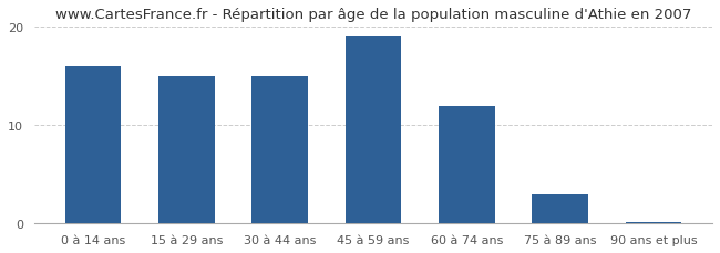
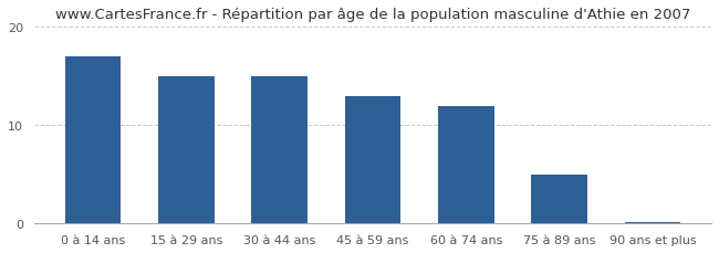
0 à 14 ans: 16.0 -> 17.0
45 à 59 ans: 19.0 -> 13.0
75 à 89 ans: 3.0 -> 5.0
